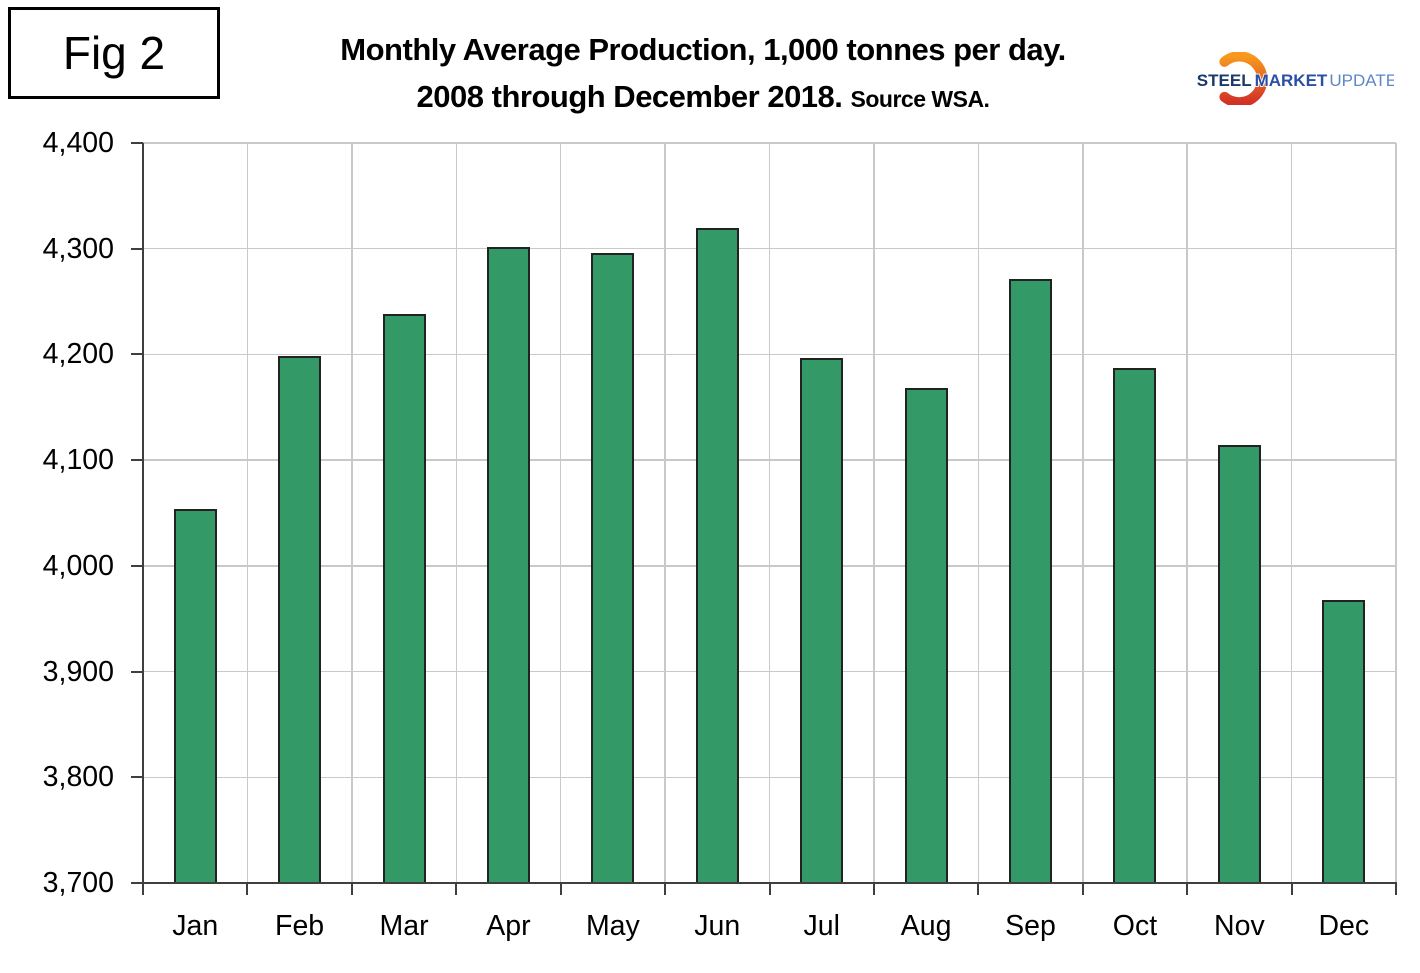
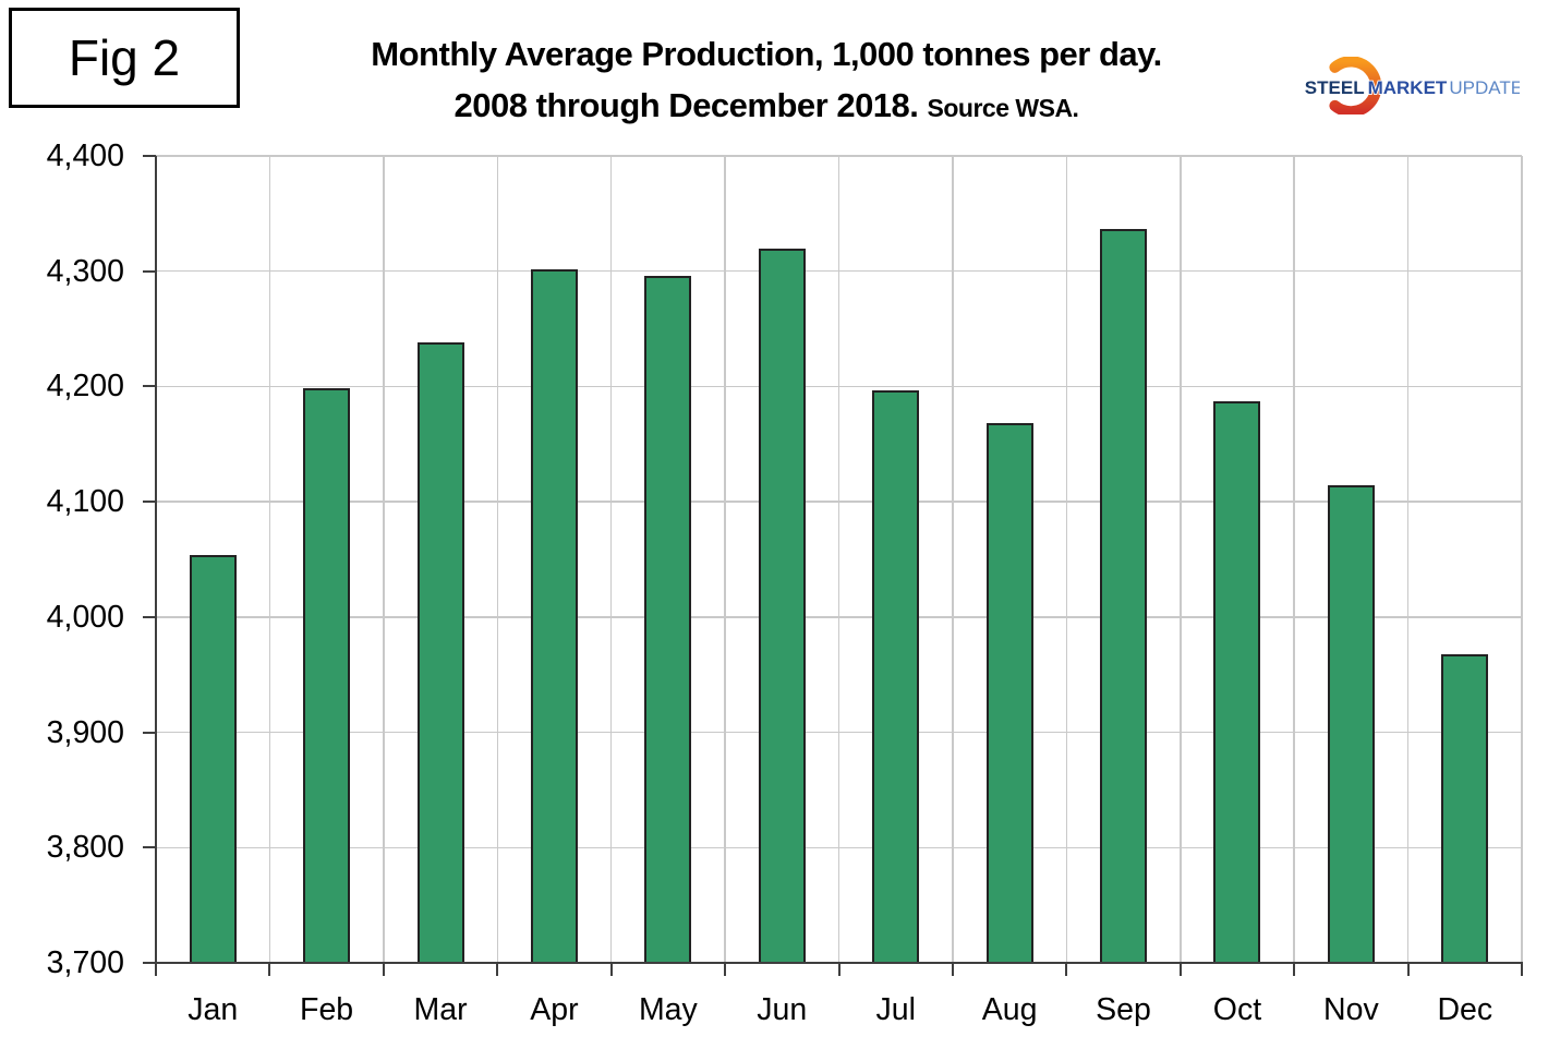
Sep: 4271 -> 4337
